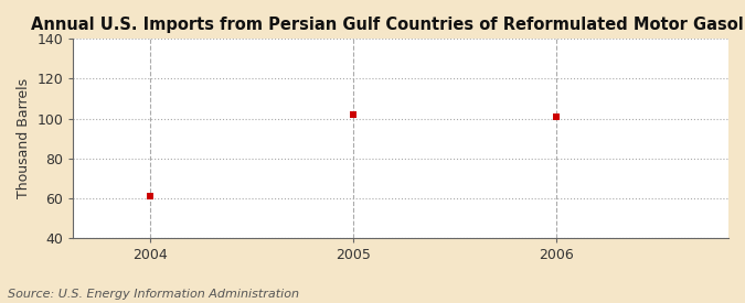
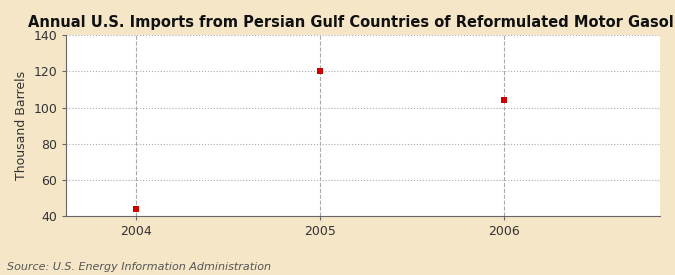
2004: 61 -> 44
2005: 102 -> 120
2006: 101 -> 104
